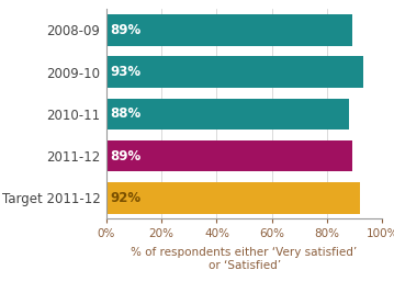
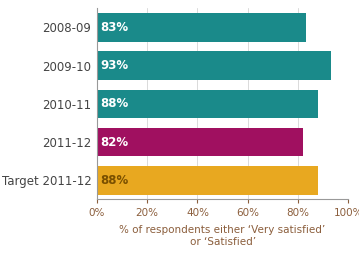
2008-09: 89% -> 83%
2011-12: 89% -> 82%
Target 2011-12: 92% -> 88%
